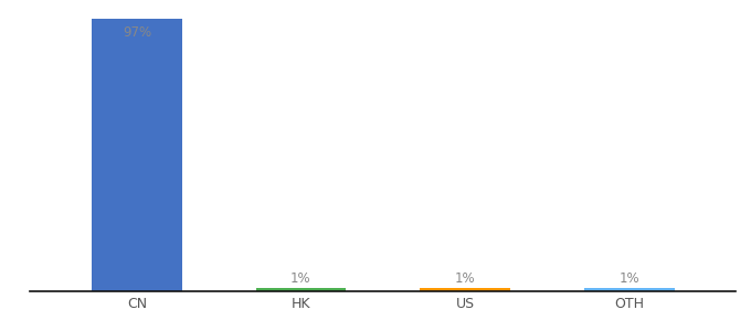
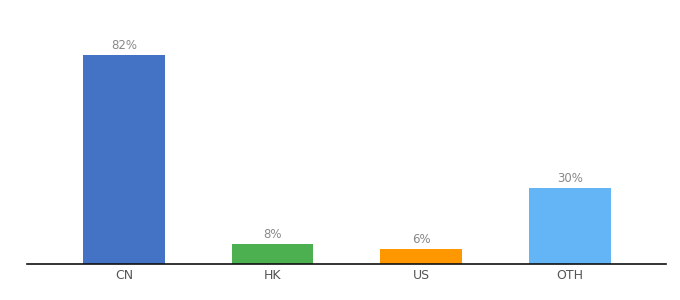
CN: 97% -> 82%
HK: 1% -> 8%
US: 1% -> 6%
OTH: 1% -> 30%
